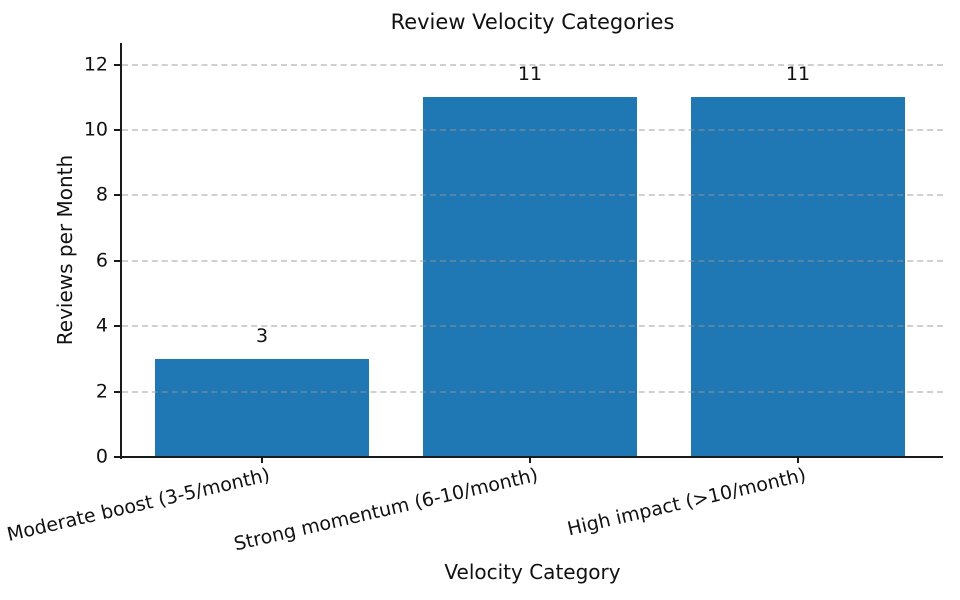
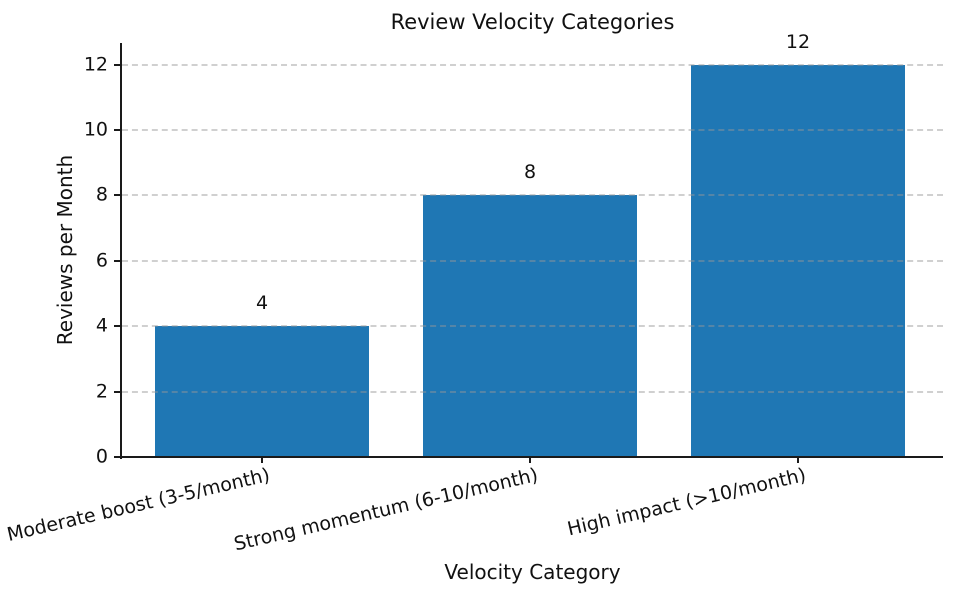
Moderate boost (3-5/month): 3 -> 4
Strong momentum (6-10/month): 11 -> 8
High impact (>10/month): 11 -> 12
